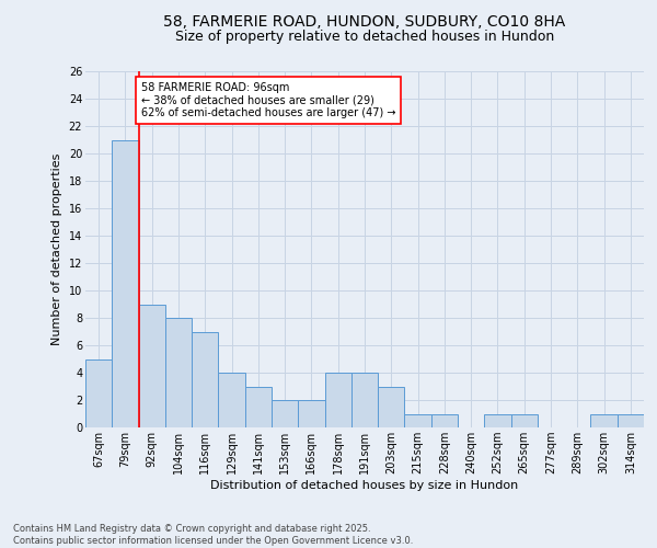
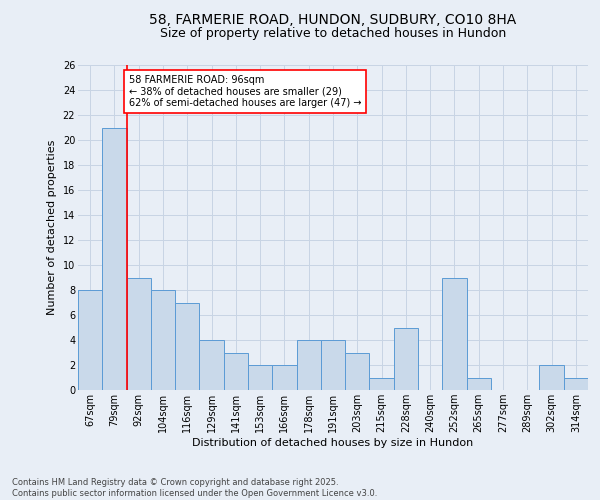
67sqm: 5 -> 8
228sqm: 1 -> 5
252sqm: 1 -> 9
302sqm: 1 -> 2
